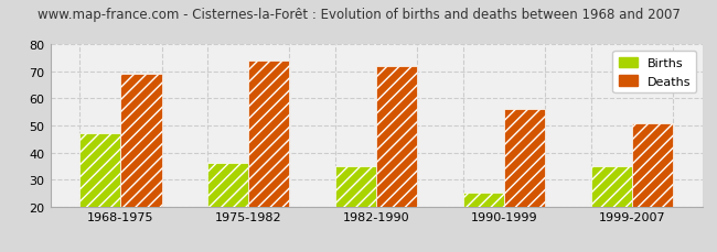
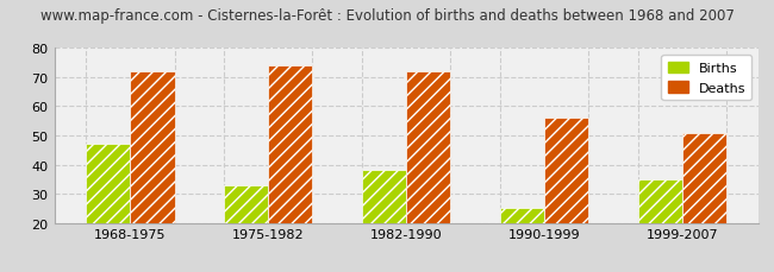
Deaths/1968-1975: 69 -> 72
Births/1975-1982: 36 -> 33
Births/1982-1990: 35 -> 38
